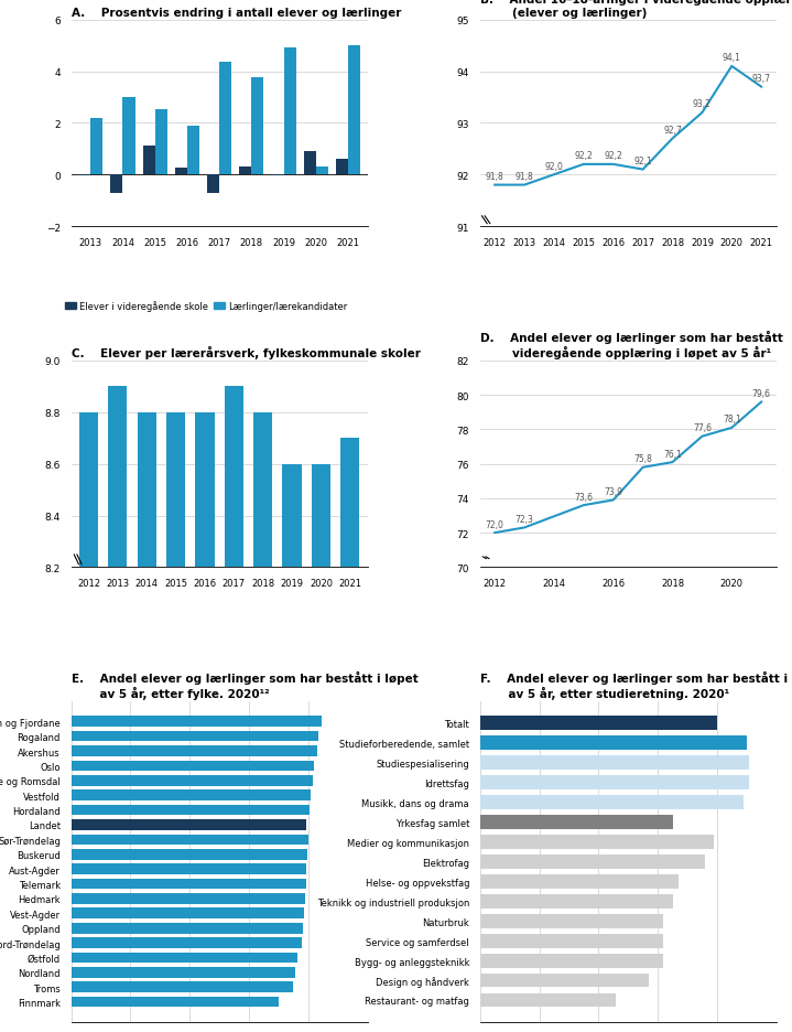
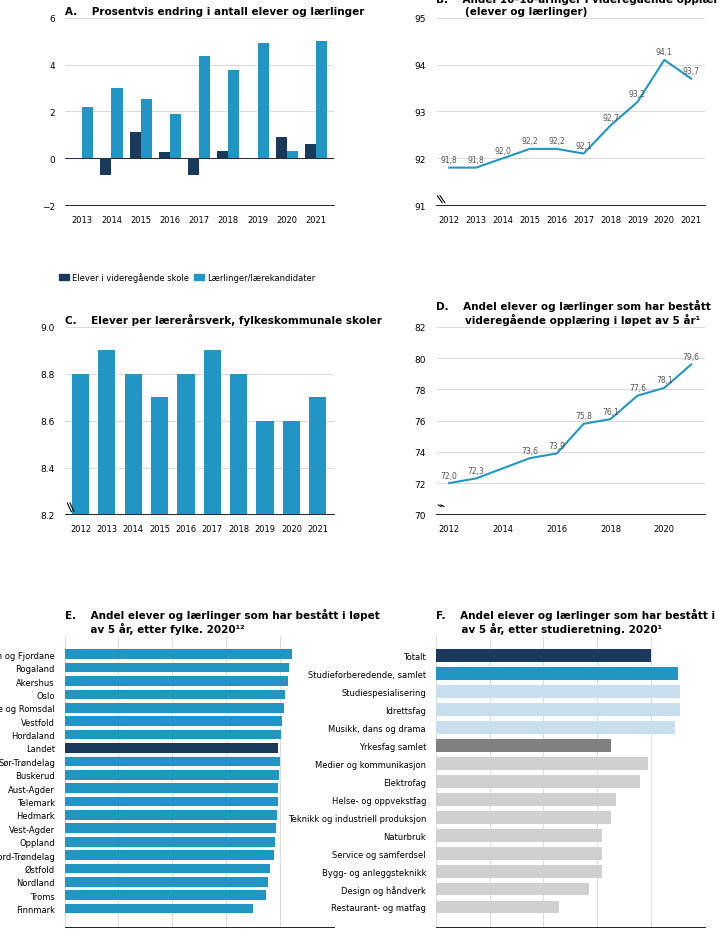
C. Elever per lærerårsverk, fylkeskommunale skoler/2015: 8.8 -> 8.7
